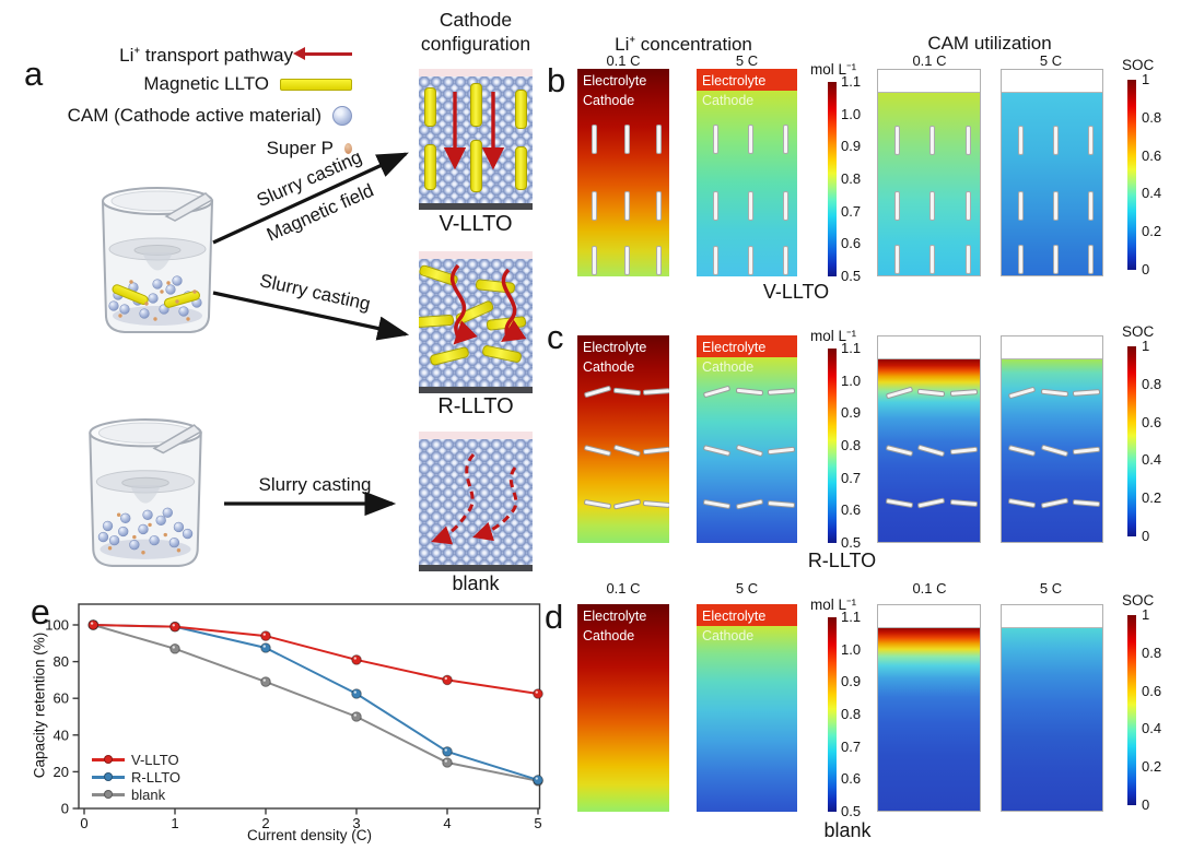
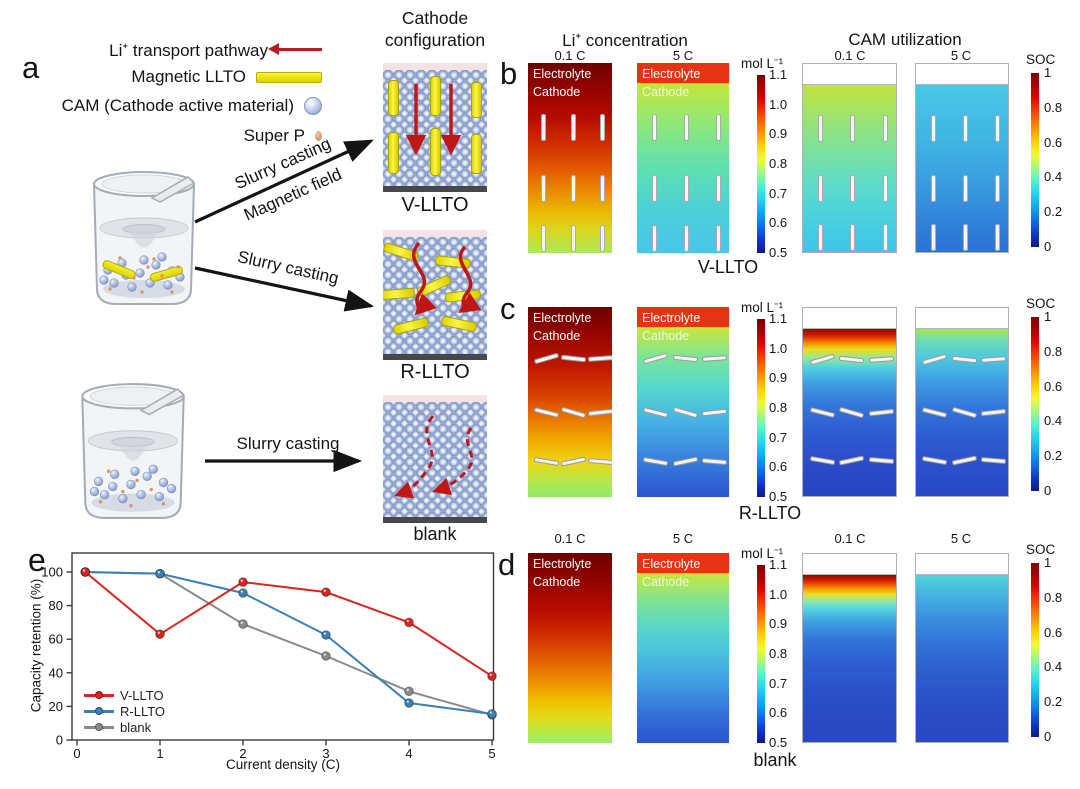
V-LLTO/1: 99 -> 63
blank/1: 87 -> 99
V-LLTO/3: 81 -> 88
R-LLTO/4: 31 -> 22
blank/4: 25 -> 29
V-LLTO/5: 62 -> 38
